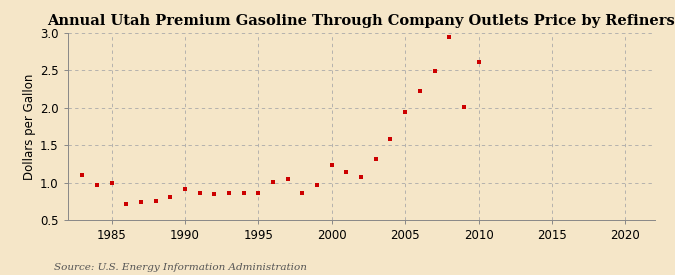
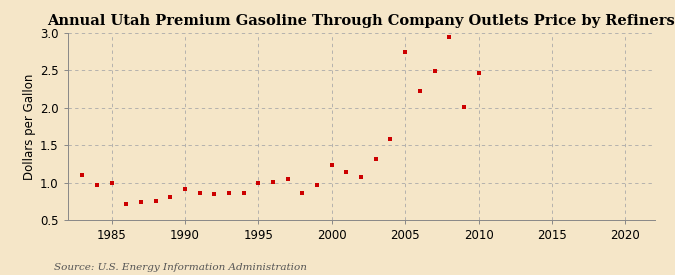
1995: 0.86 -> 1.00
2005: 1.95 -> 2.74
2010: 2.61 -> 2.46
